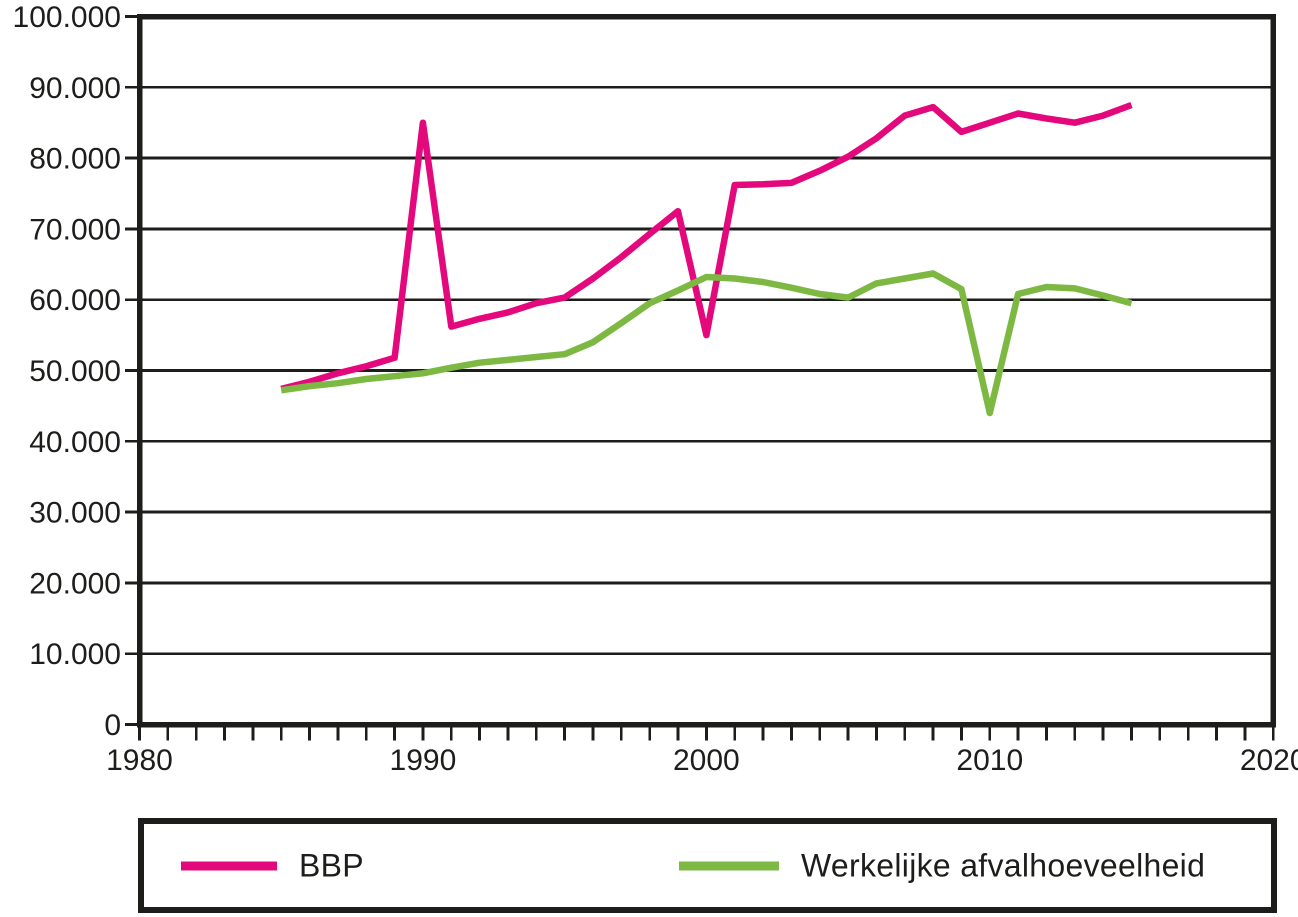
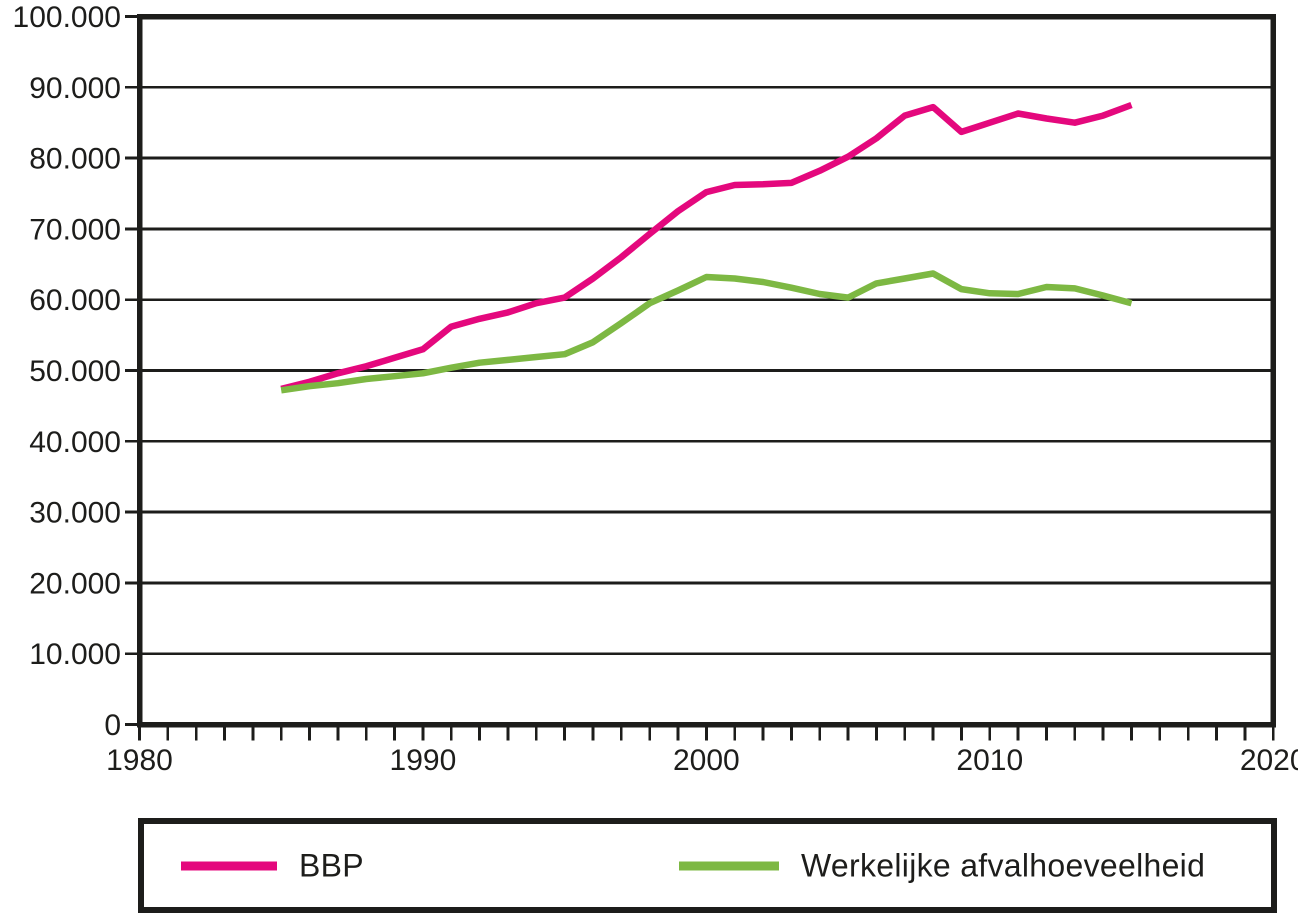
BBP/1990: 85000 -> 53000
BBP/2000: 55000 -> 75000
Werkelijke afvalhoeveelheid/2010: 44000 -> 61000
